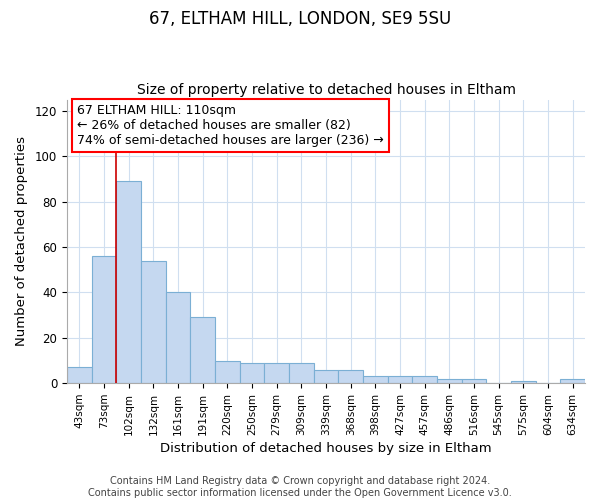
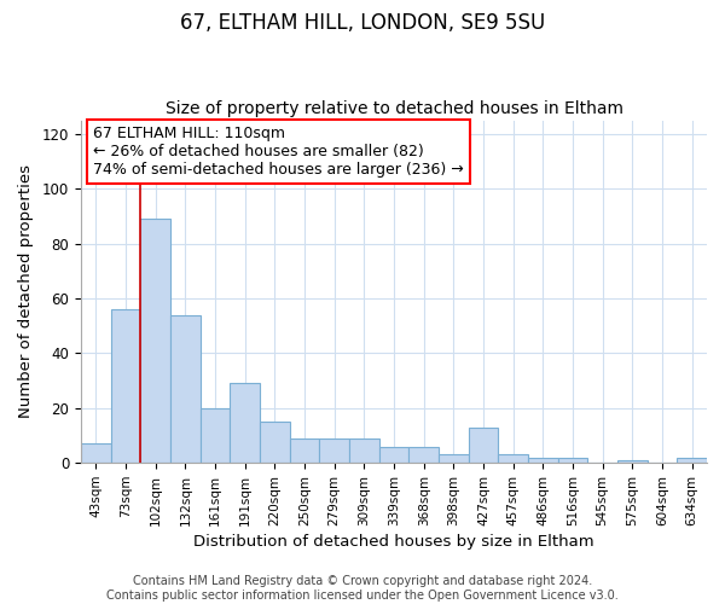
161sqm: 40 -> 20
220sqm: 10 -> 15
427sqm: 3 -> 13
